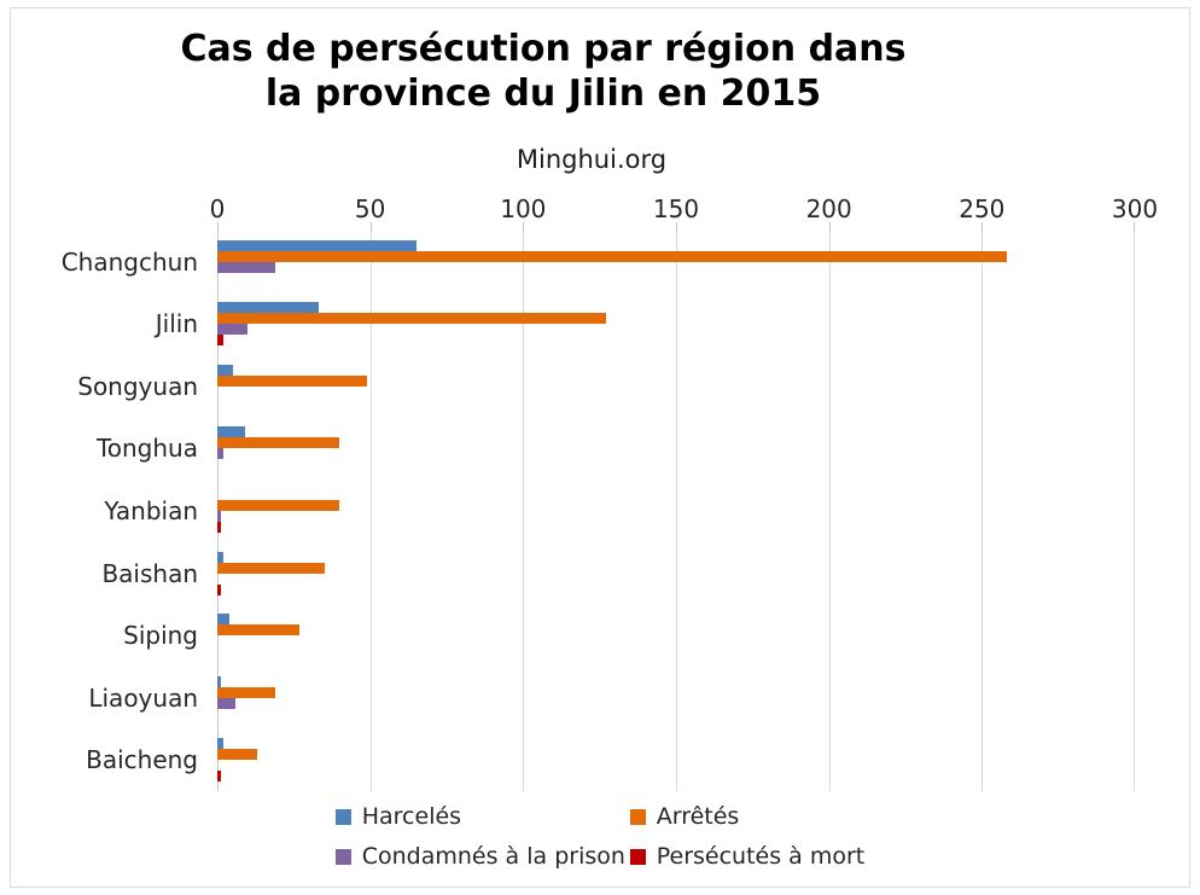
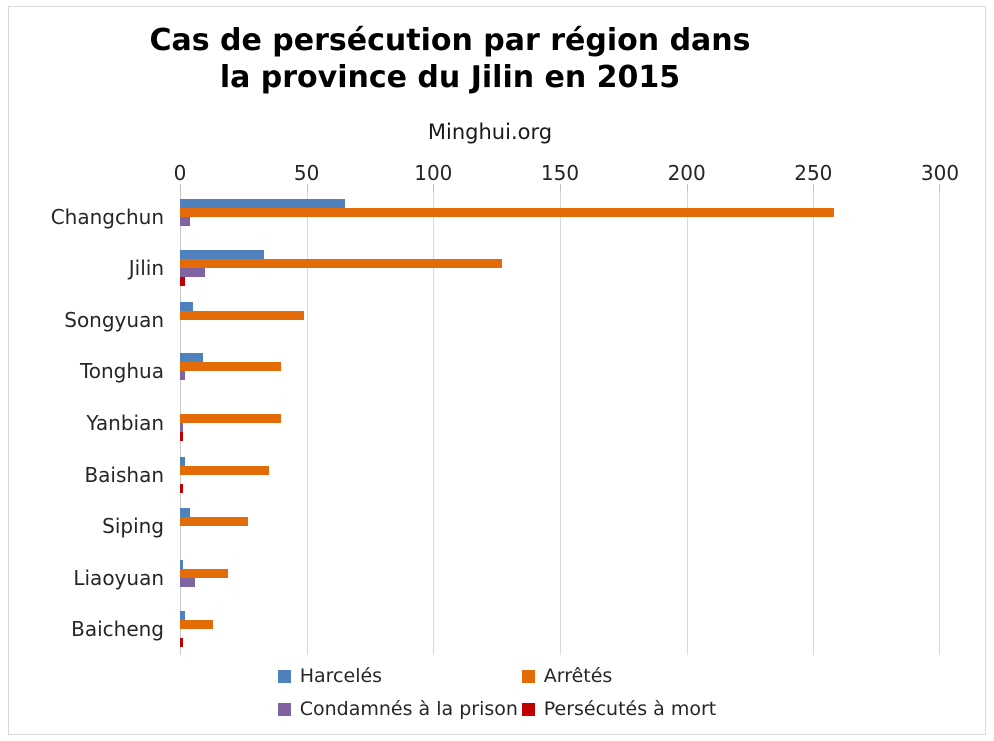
Condamnés à la prison/Changchun: 19 -> 4
